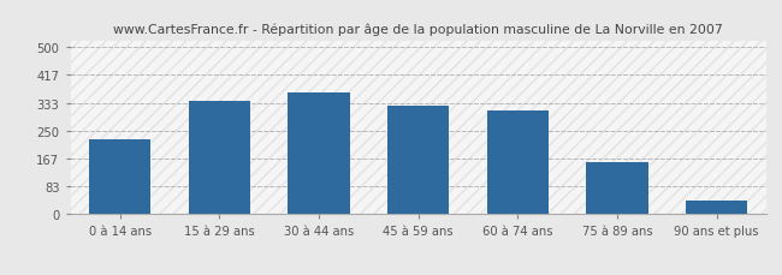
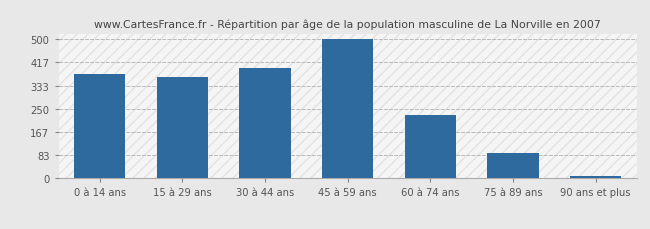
0 à 14 ans: 225 -> 375
15 à 29 ans: 340 -> 365
30 à 44 ans: 365 -> 395
45 à 59 ans: 325 -> 500
60 à 74 ans: 310 -> 228
75 à 89 ans: 155 -> 90
90 ans et plus: 40 -> 10
